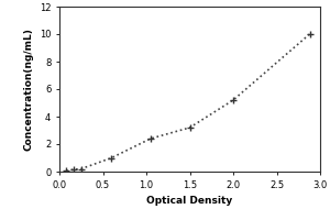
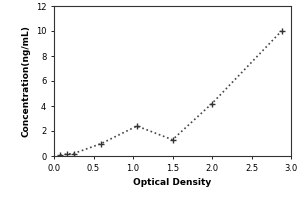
1.5: 3.2 -> 1.3
2.0: 5.2 -> 4.2
